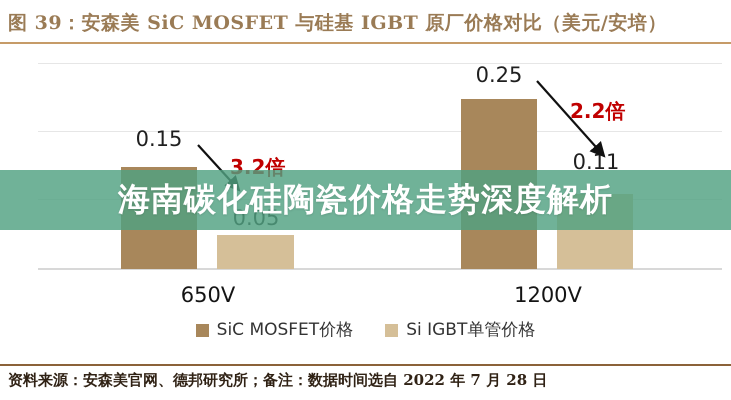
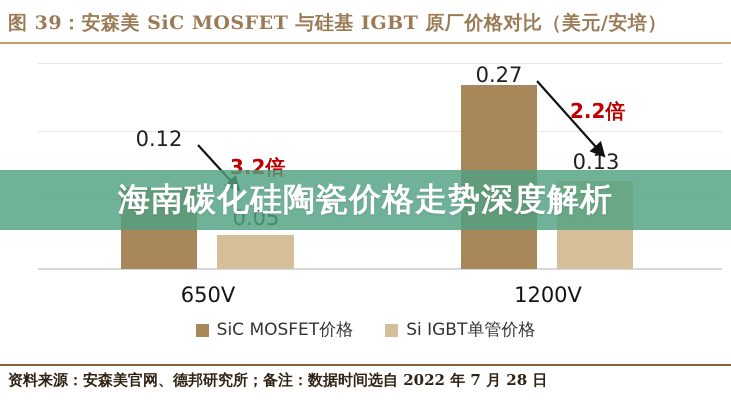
SiC MOSFET价格/650V: 0.15 -> 0.12
SiC MOSFET价格/1200V: 0.25 -> 0.27
Si IGBT单管价格/1200V: 0.11 -> 0.13
